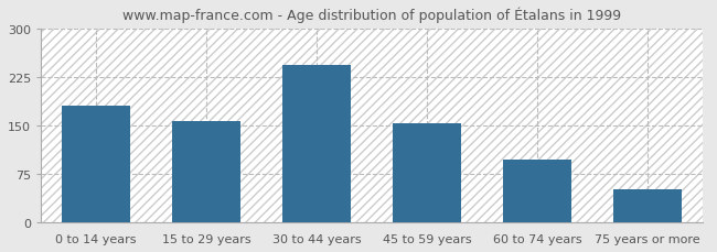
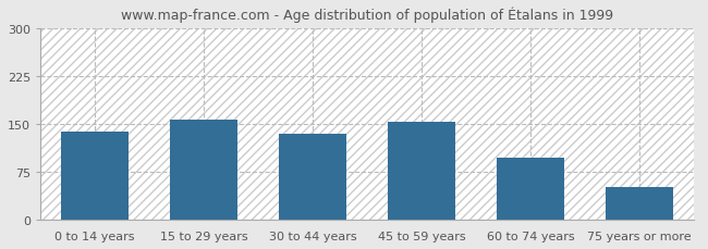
0 to 14 years: 181 -> 138
30 to 44 years: 243 -> 134
